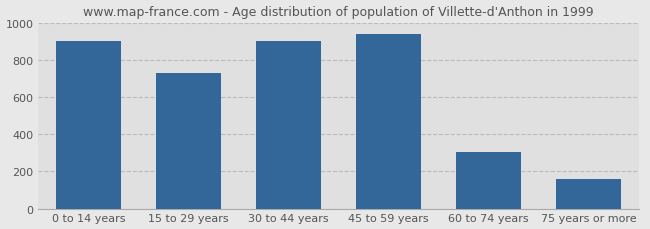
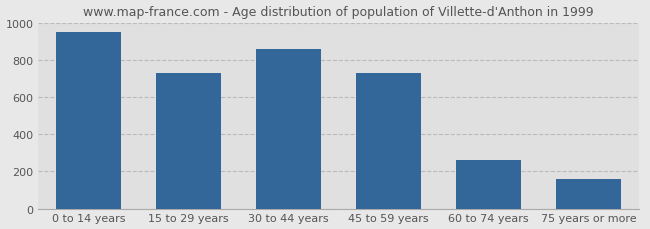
0 to 14 years: 900 -> 950
30 to 44 years: 900 -> 860
45 to 59 years: 940 -> 730
60 to 74 years: 300 -> 260
